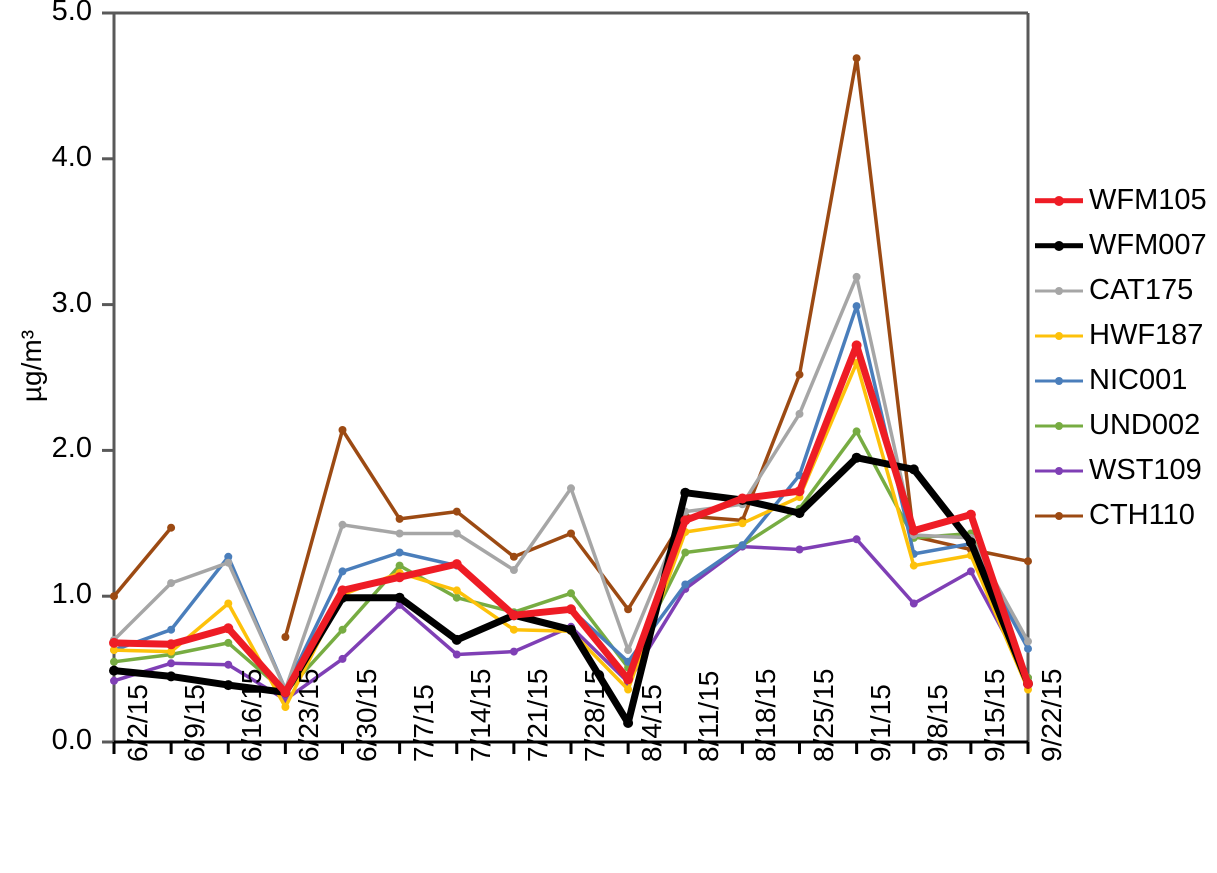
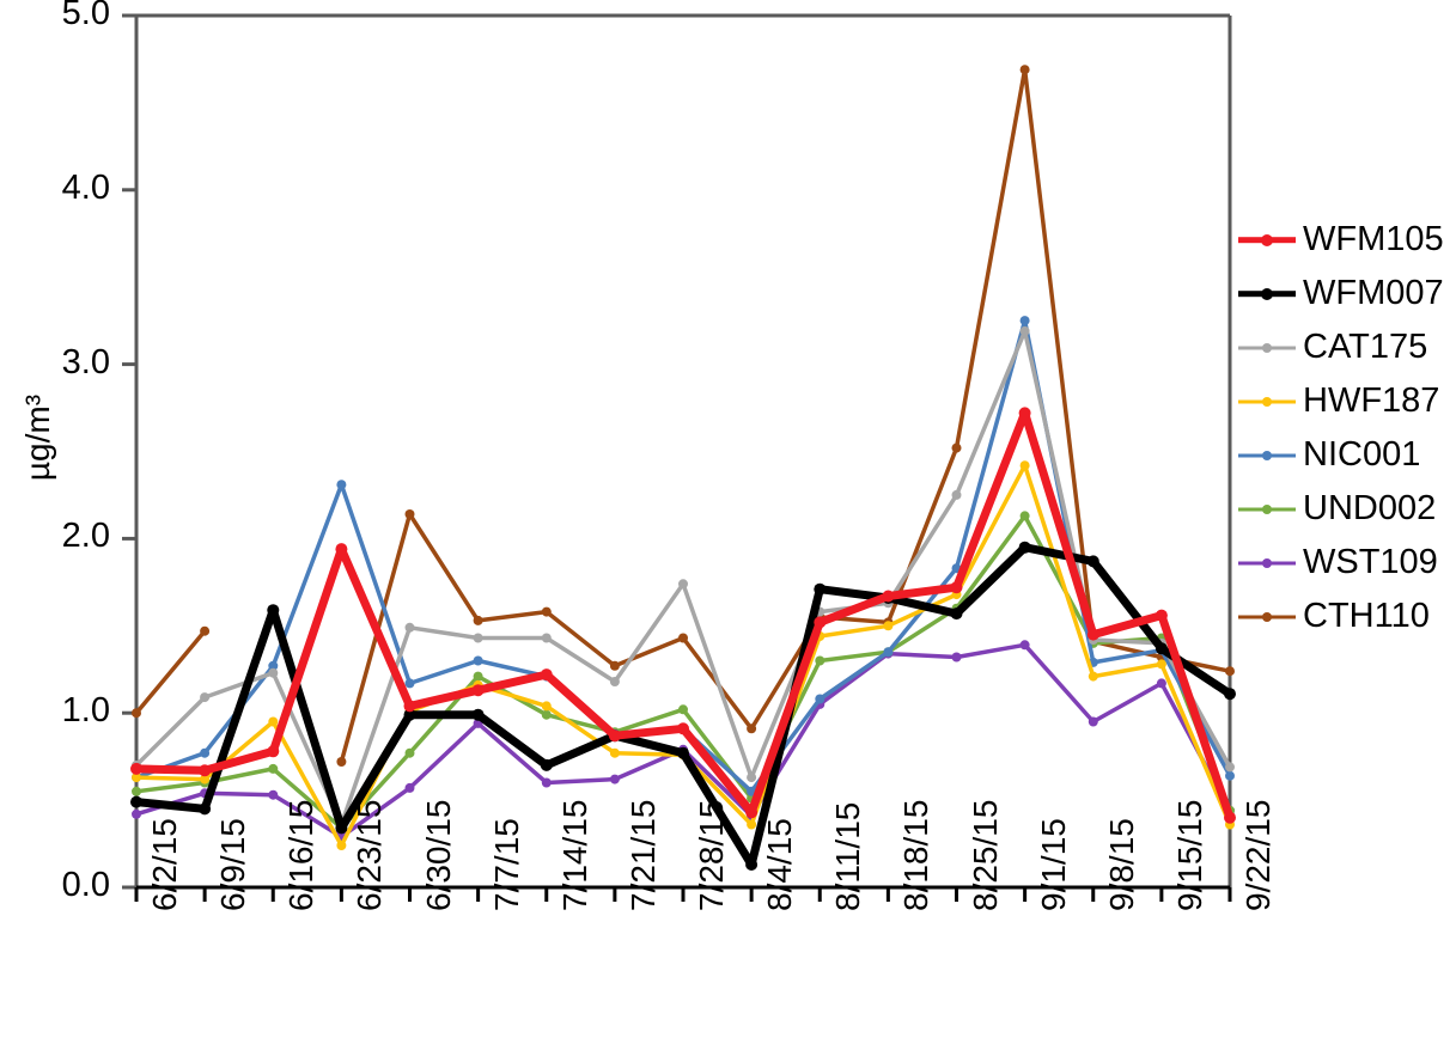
WFM007/6/16/15: 0.39 -> 1.59
WFM105/6/23/15: 0.34 -> 1.94
NIC001/6/23/15: 0.36 -> 2.31
HWF187/9/1/15: 2.60 -> 2.42
NIC001/9/1/15: 2.99 -> 3.25
WFM007/9/22/15: 0.40 -> 1.11
